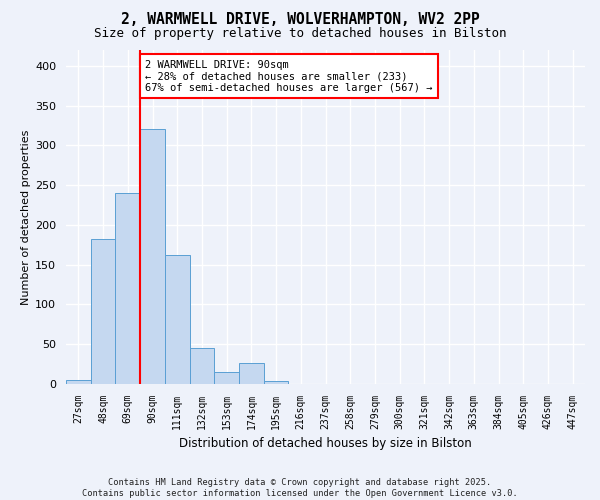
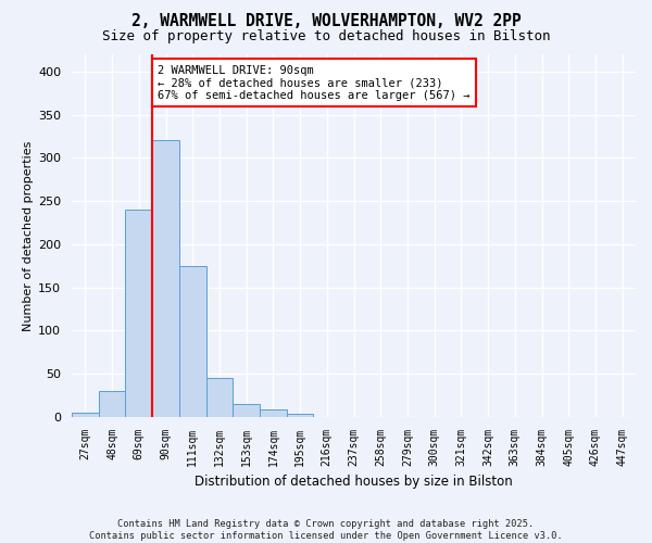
48sqm: 182 -> 30
111sqm: 162 -> 175
174sqm: 26 -> 8
